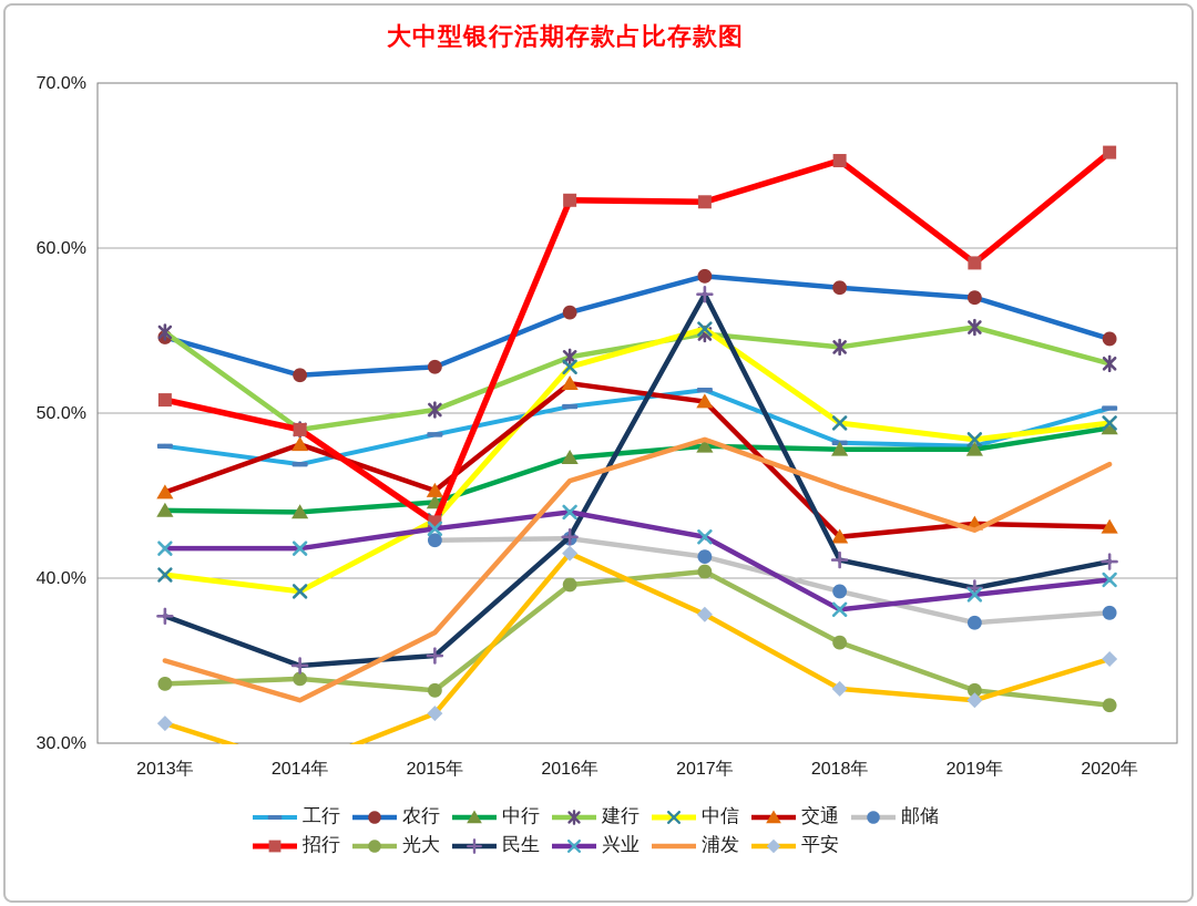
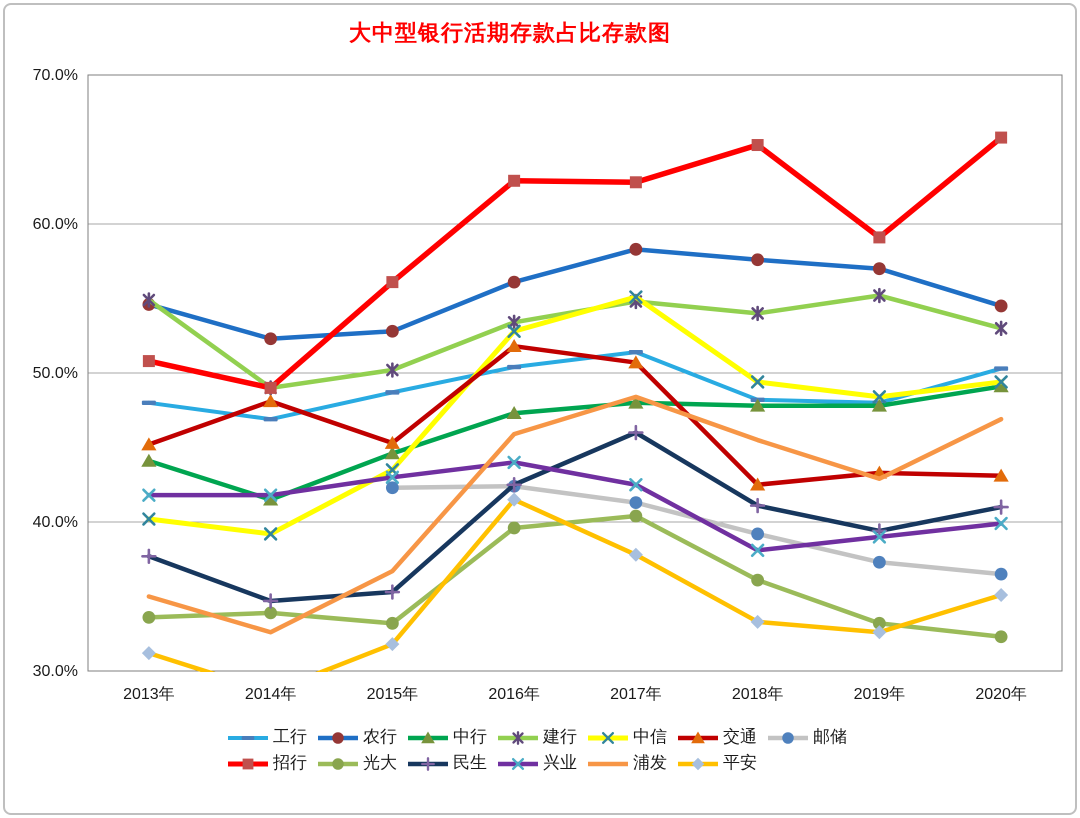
中行/2014年: 44.0% -> 41.5%
招行/2015年: 43.4% -> 56.1%
民生/2017年: 57.2% -> 46.0%
邮储/2020年: 37.9% -> 36.5%
